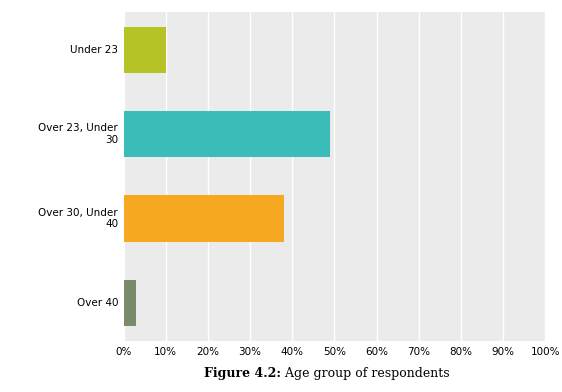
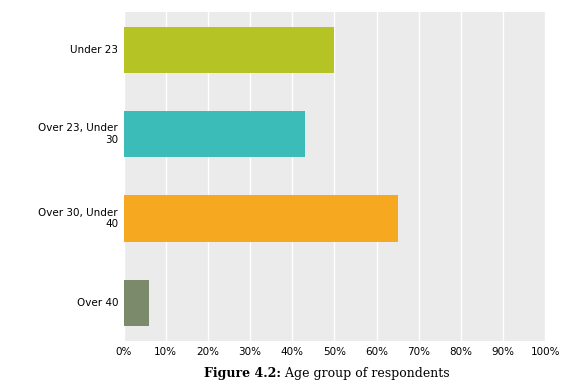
Under 23: 10% -> 50%
Over 23, Under 30: 49% -> 43%
Over 30, Under 40: 38% -> 65%
Over 40: 3% -> 6%
